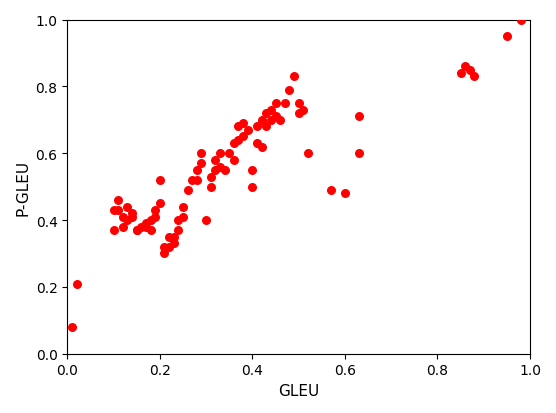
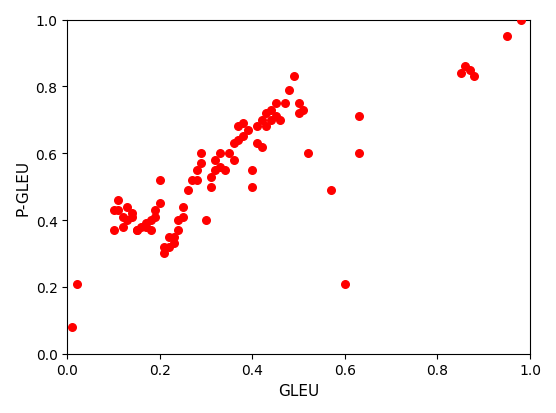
0.6: 0.48 -> 0.21
